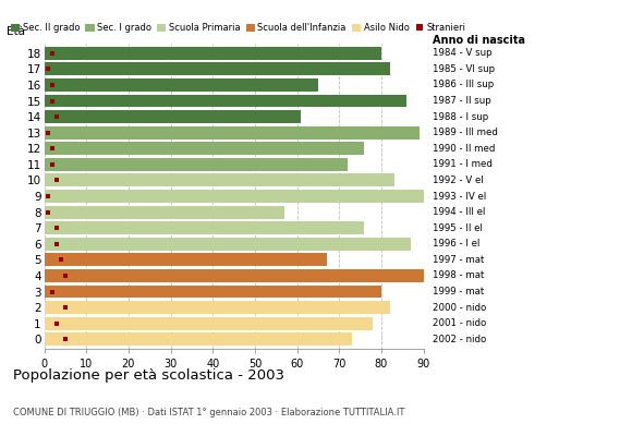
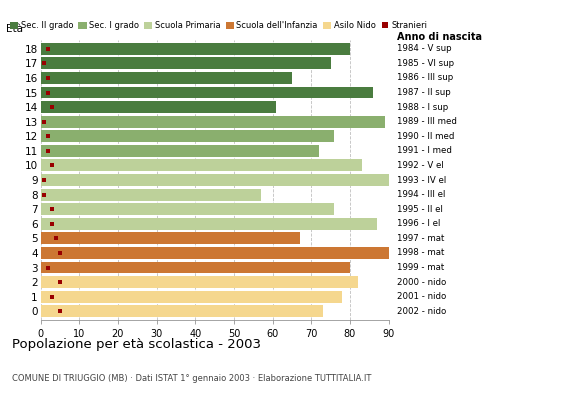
17: 82 -> 75
